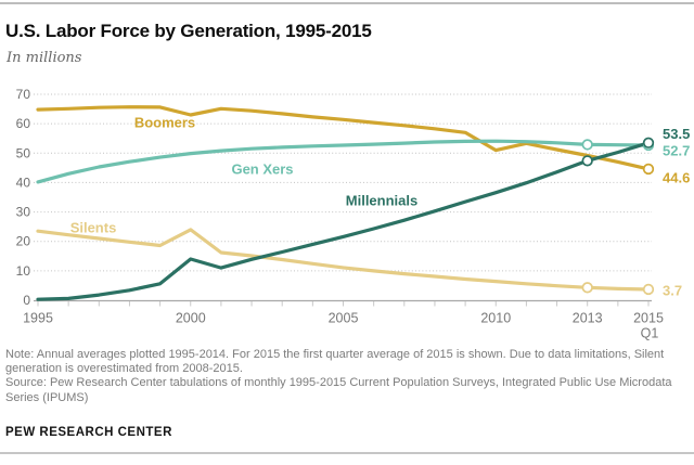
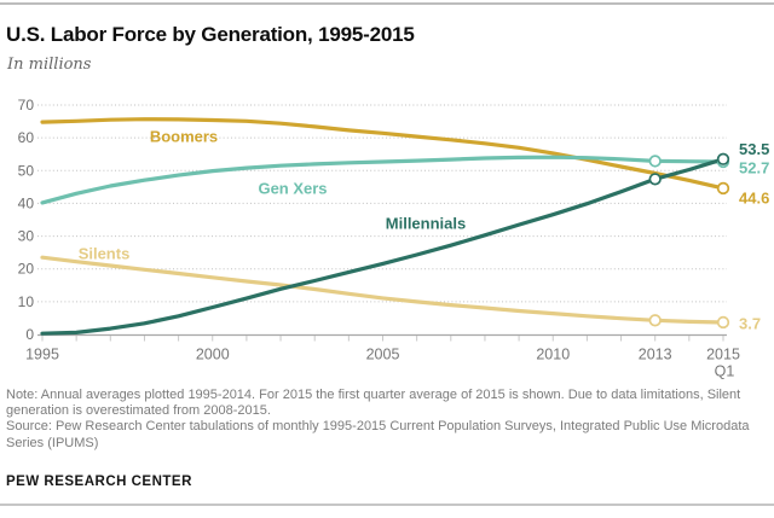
Silents/2000: 24 -> 17
Boomers/2000: 63 -> 65
Millennials/2000: 14 -> 8
Boomers/2010: 51 -> 55
